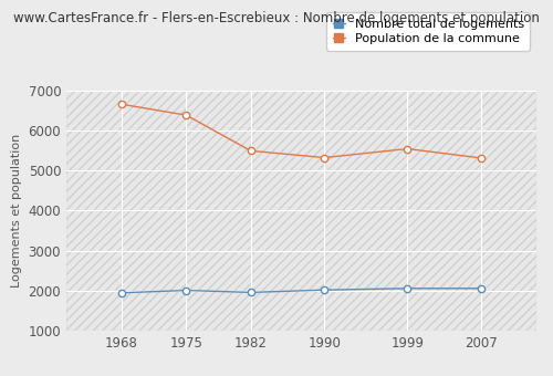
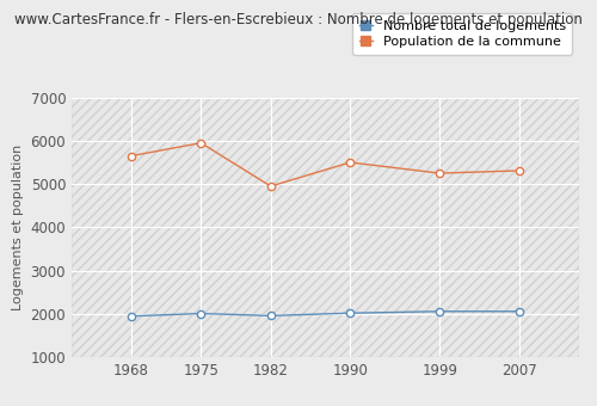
Population de la commune/1968: 6650 -> 5650
Population de la commune/1975: 6380 -> 5950
Population de la commune/1982: 5490 -> 4950
Population de la commune/1990: 5320 -> 5500
Population de la commune/1999: 5540 -> 5250
